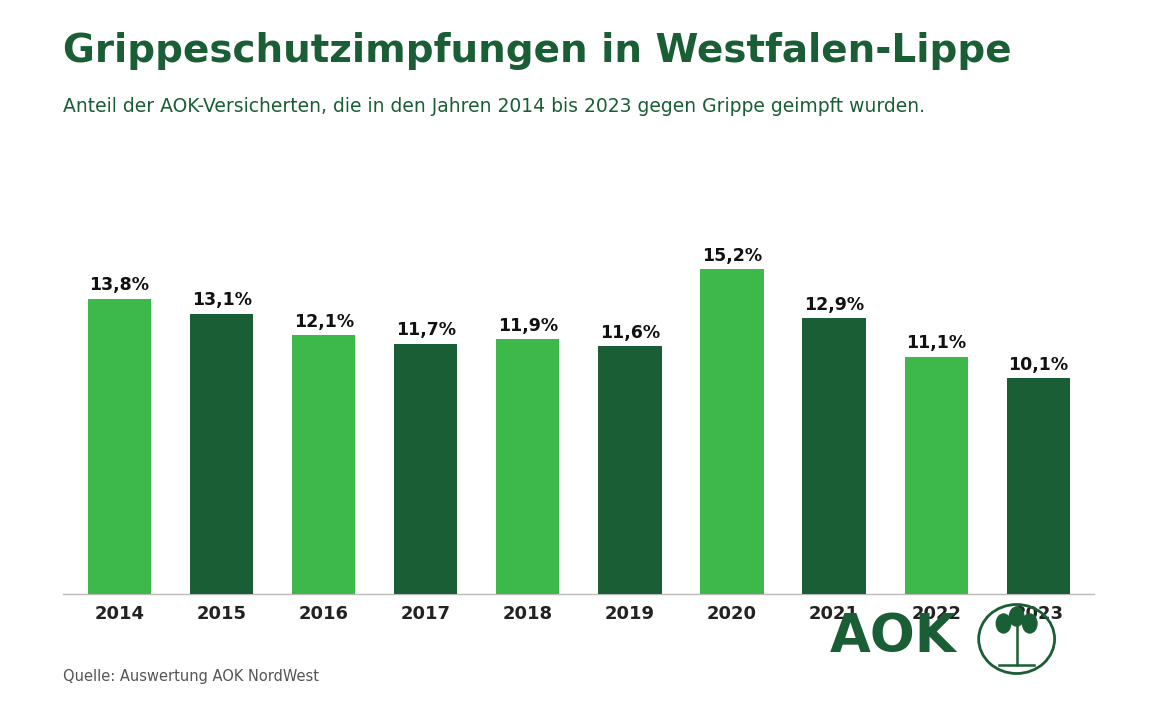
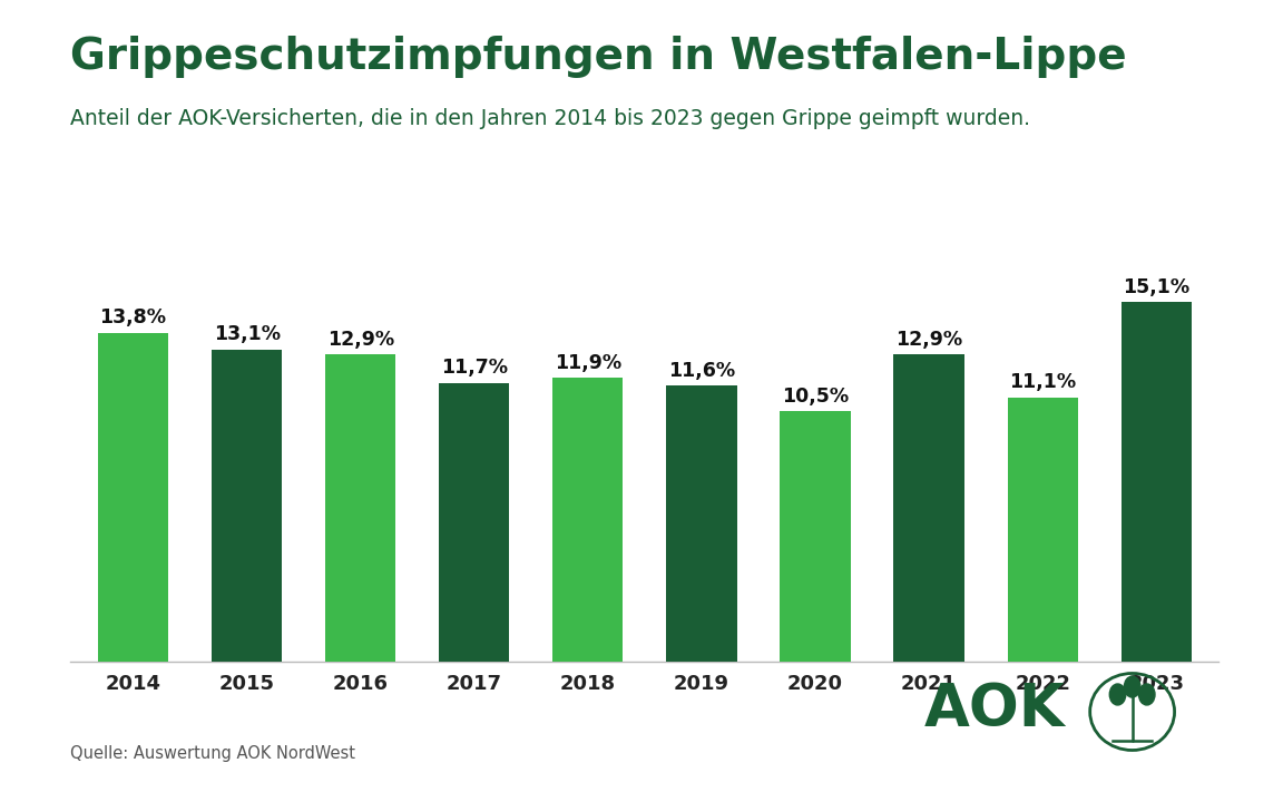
2016: 12,1% -> 12,9%
2020: 15,2% -> 10,5%
2023: 10,1% -> 15,1%
